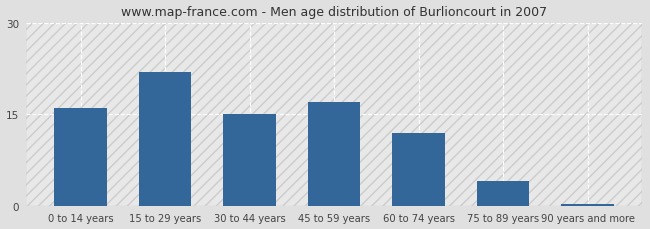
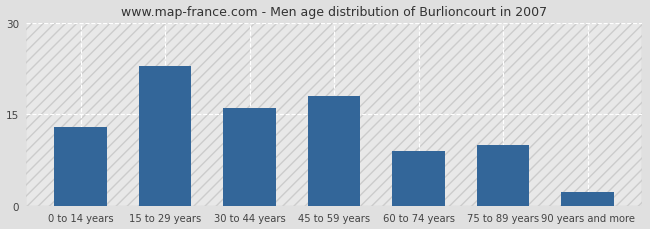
0 to 14 years: 16.0 -> 13.0
15 to 29 years: 22.0 -> 23.0
30 to 44 years: 15.0 -> 16.0
45 to 59 years: 17.0 -> 18.0
60 to 74 years: 12.0 -> 9.0
75 to 89 years: 4.0 -> 10.0
90 years and more: 0.3 -> 2.2
